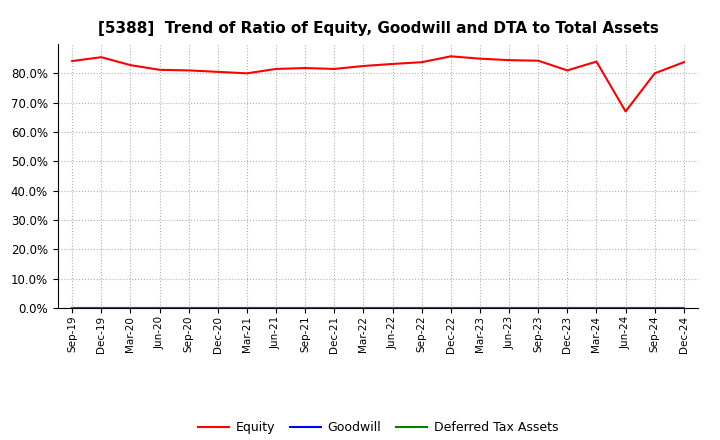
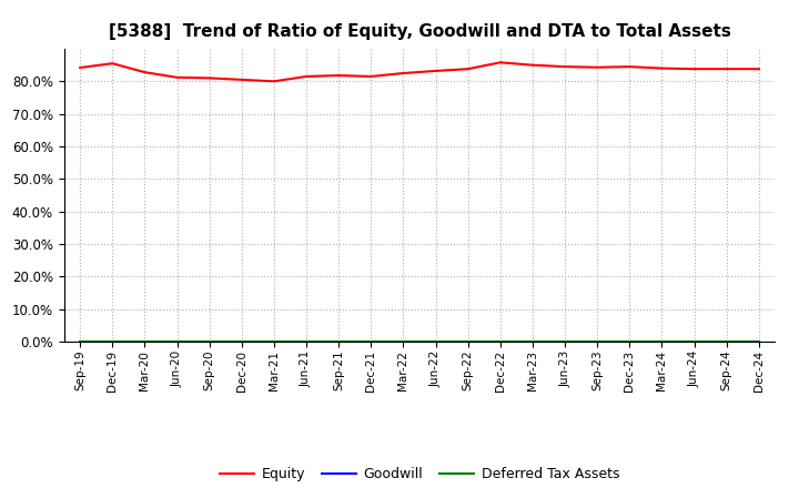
Equity/Dec-23: 81.0% -> 84.5%
Equity/Jun-24: 67.0% -> 83.8%
Equity/Sep-24: 80.0% -> 83.8%
